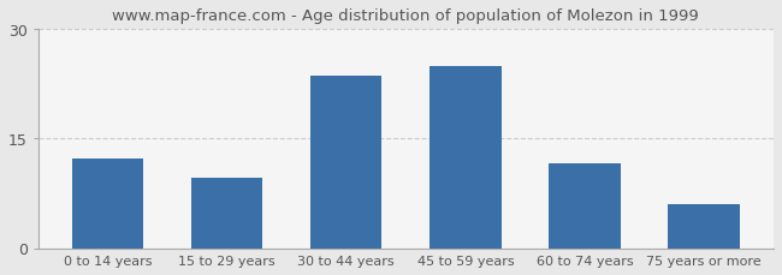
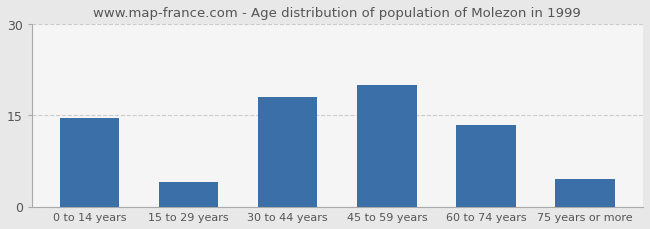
0 to 14 years: 12.2 -> 14.5
15 to 29 years: 9.6 -> 4.0
30 to 44 years: 23.6 -> 18.0
45 to 59 years: 25.0 -> 20.0
60 to 74 years: 11.6 -> 13.5
75 years or more: 6.0 -> 4.5
